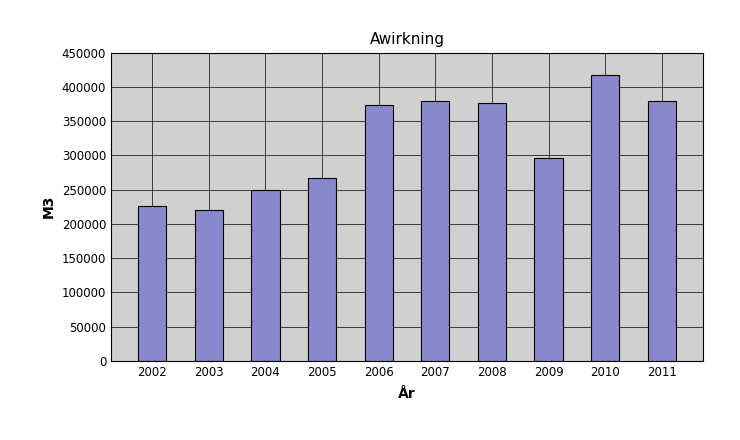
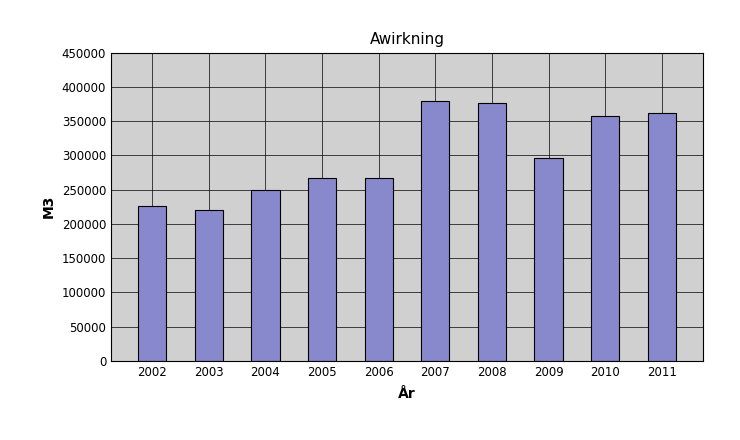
2006: 374000 -> 267000
2010: 418000 -> 358000
2011: 380000 -> 362000
